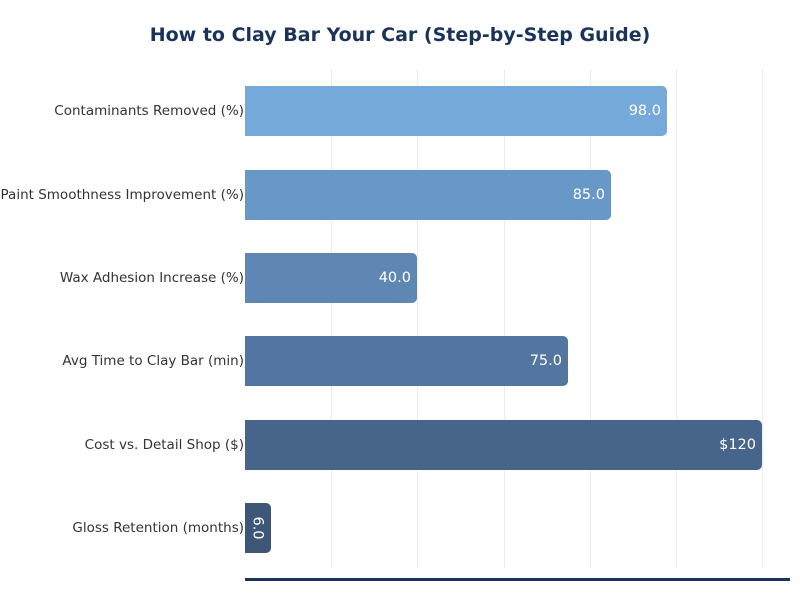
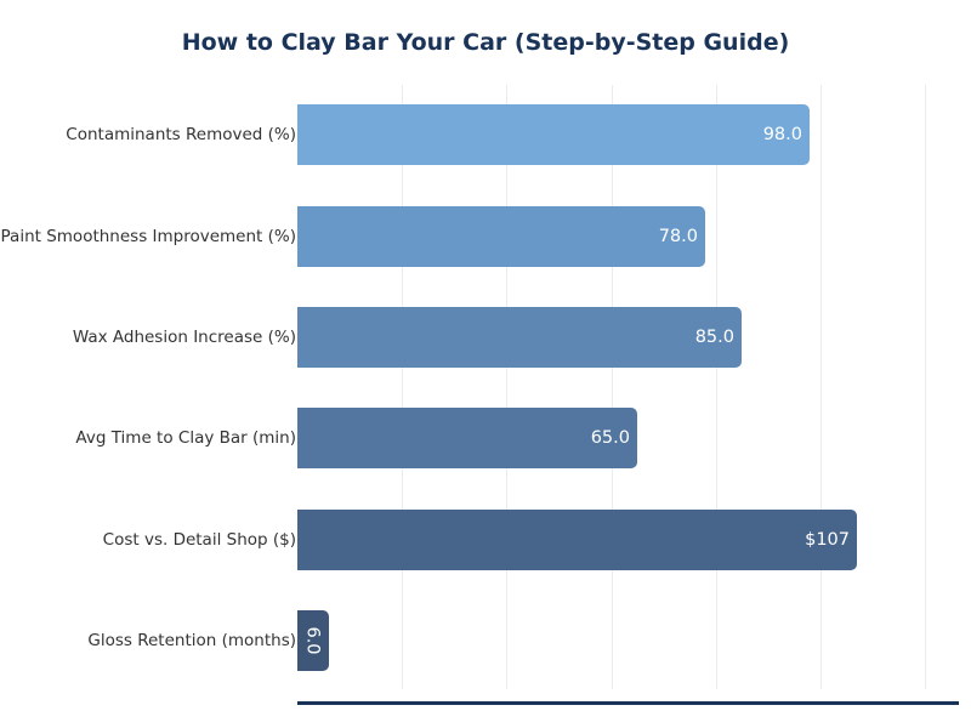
Paint Smoothness Improvement (%): 85.0 -> 78.0
Wax Adhesion Increase (%): 40.0 -> 85.0
Avg Time to Clay Bar (min): 75.0 -> 65.0
Cost vs. Detail Shop ($): $120 -> $107
